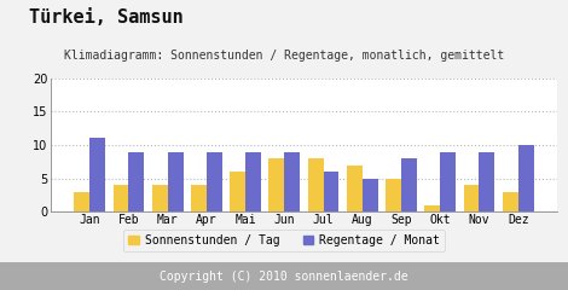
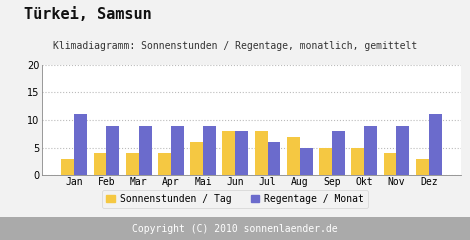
Regentage / Monat/Jun: 9 -> 8
Sonnenstunden / Tag/Okt: 1 -> 5
Regentage / Monat/Dez: 10 -> 11
